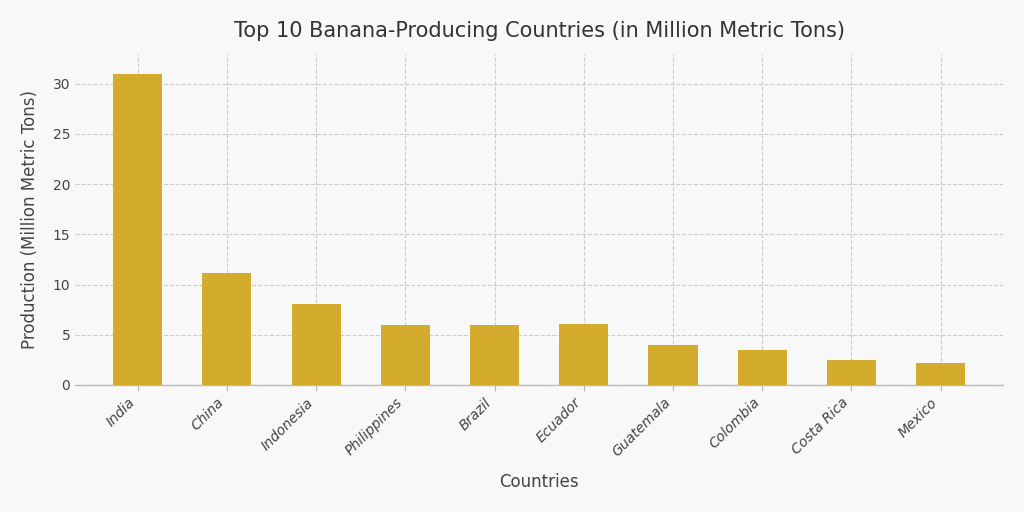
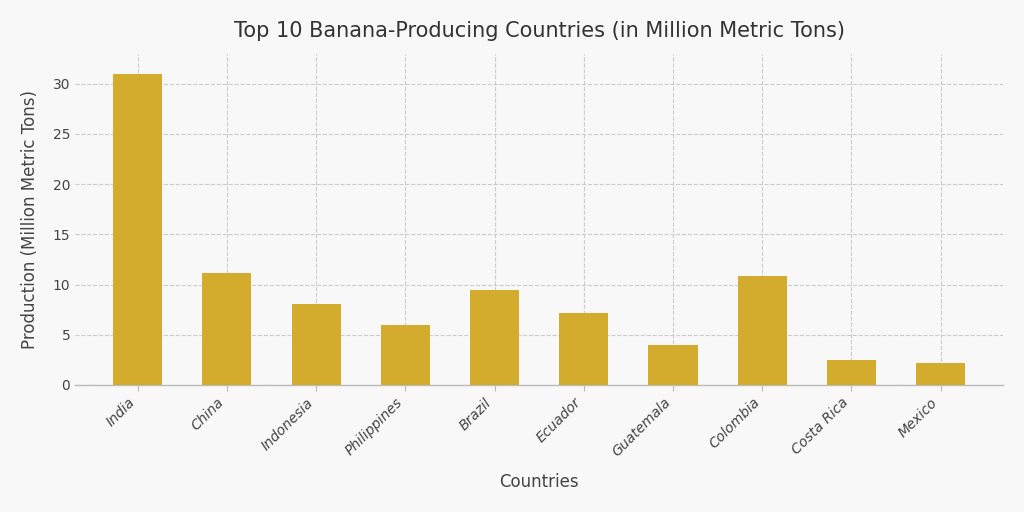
Brazil: 6.0 -> 9.5
Ecuador: 6.1 -> 7.2
Colombia: 3.5 -> 10.8
